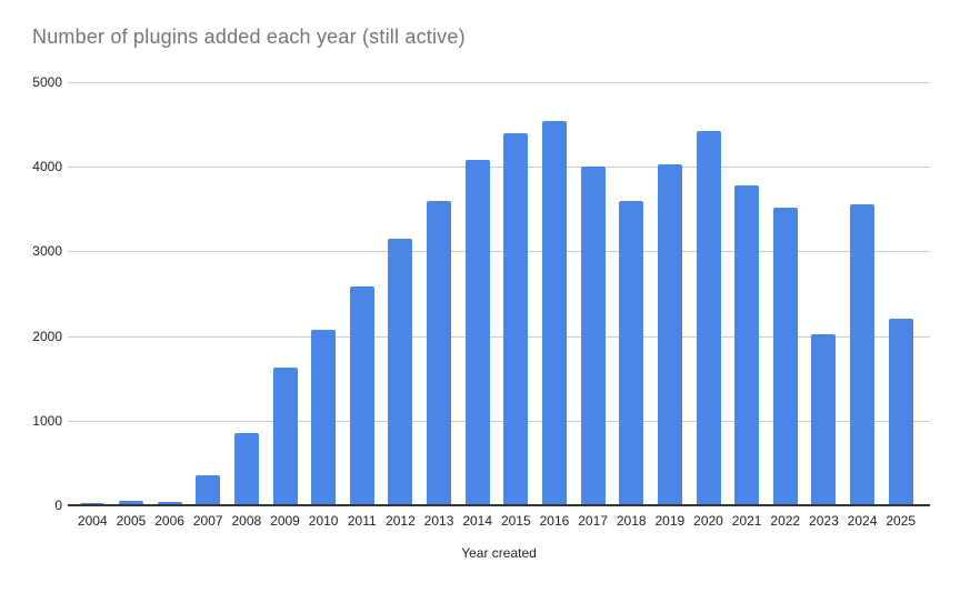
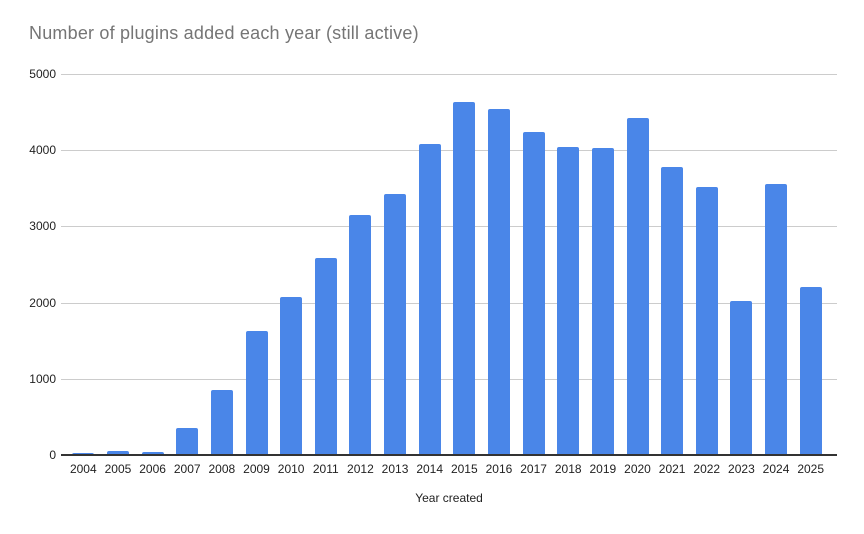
2013: 3600 -> 3400
2015: 4400 -> 4600
2017: 4000 -> 4200
2018: 3600 -> 4000
